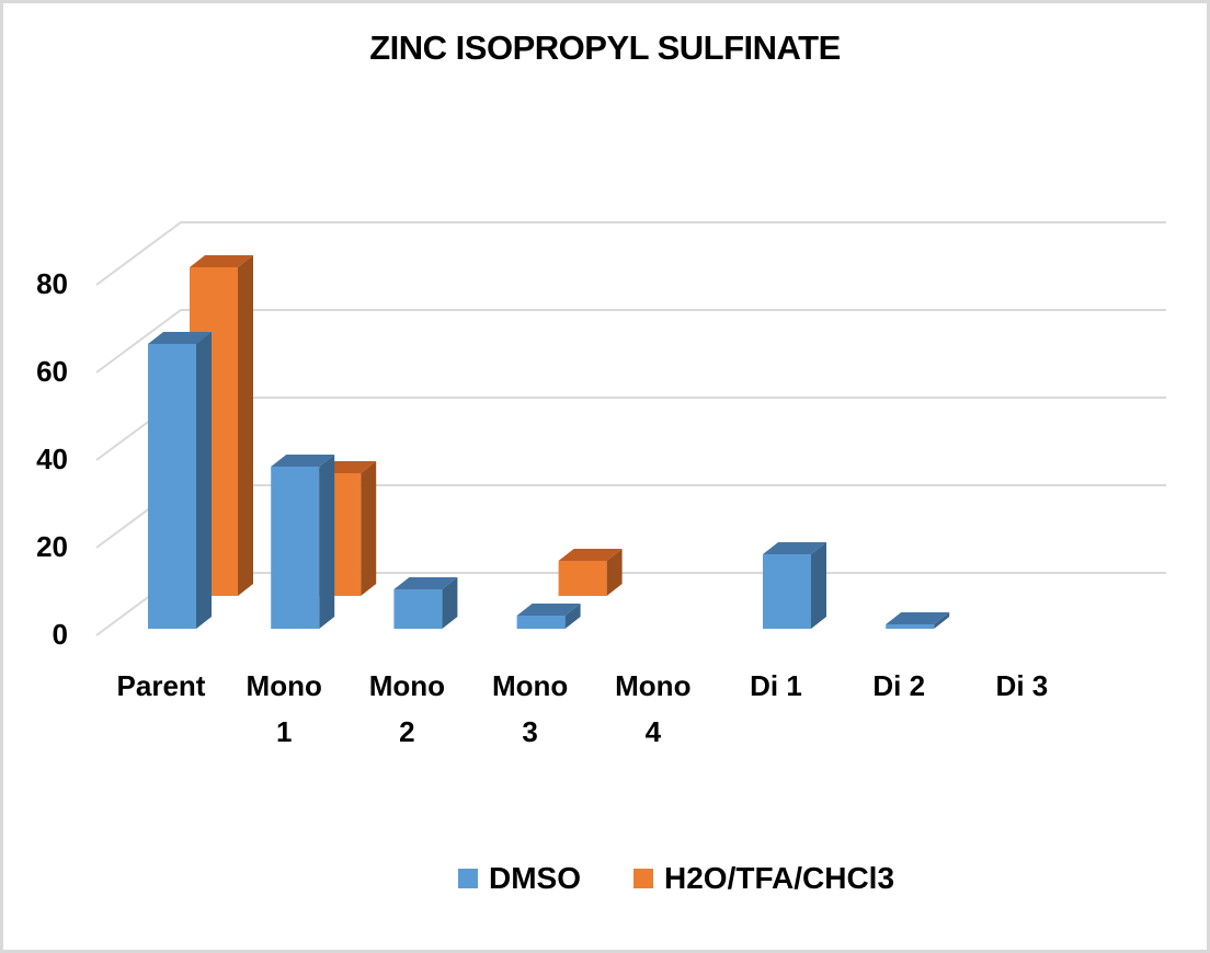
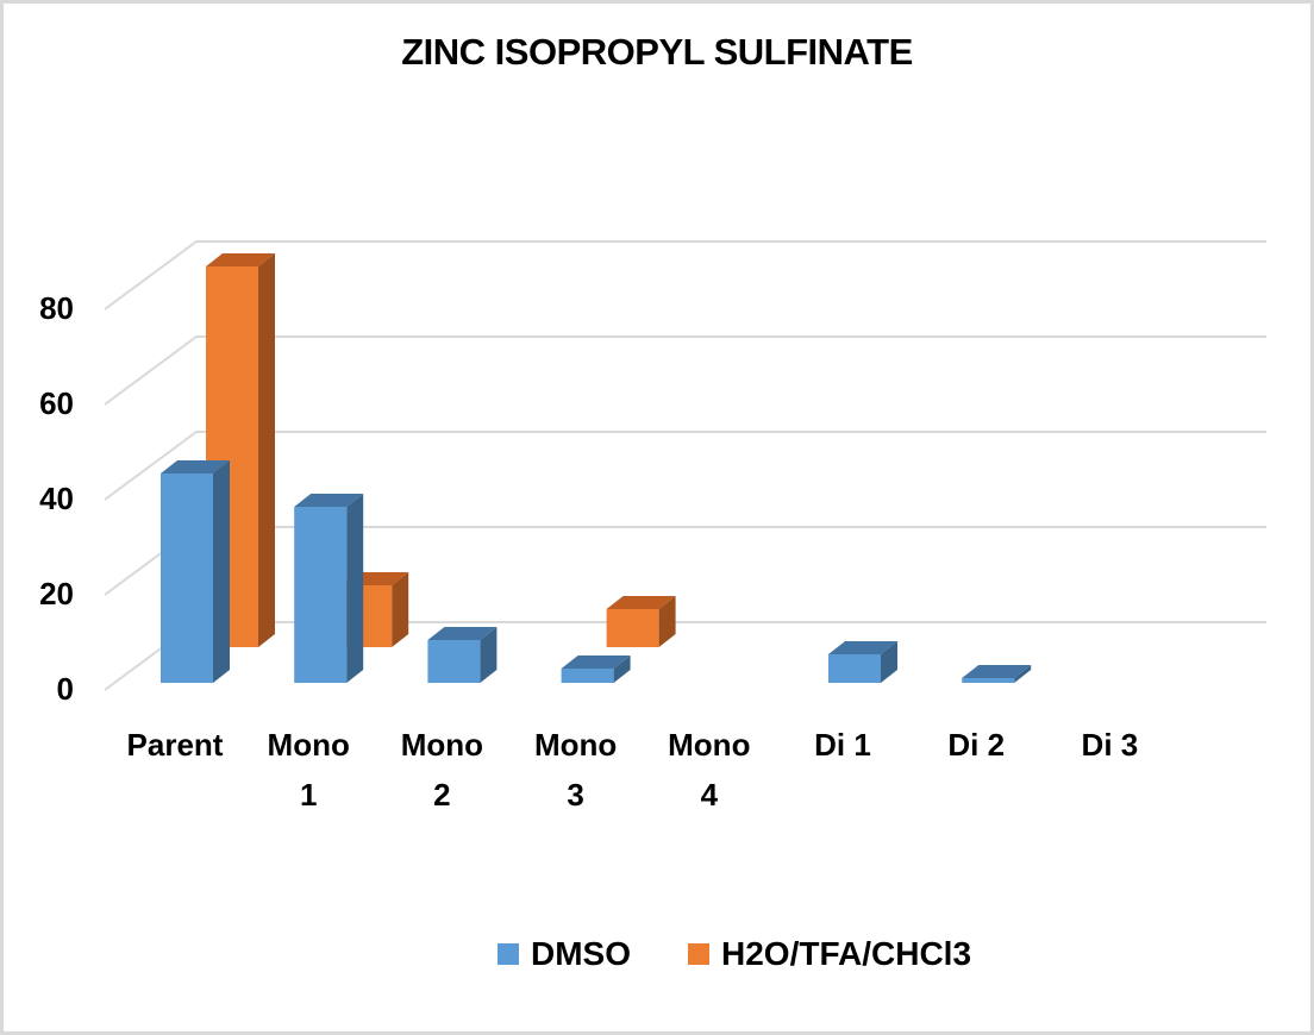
DMSO/Parent: 65 -> 44
H2O/TFA/CHCl3/Parent: 75 -> 80
H2O/TFA/CHCl3/Mono 1: 28 -> 13
DMSO/Di 1: 17 -> 6
